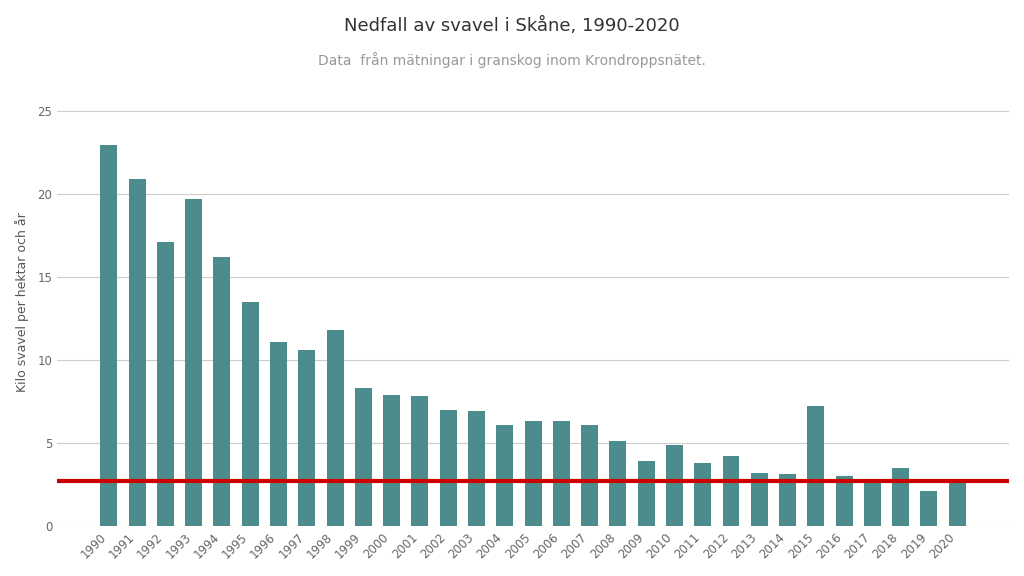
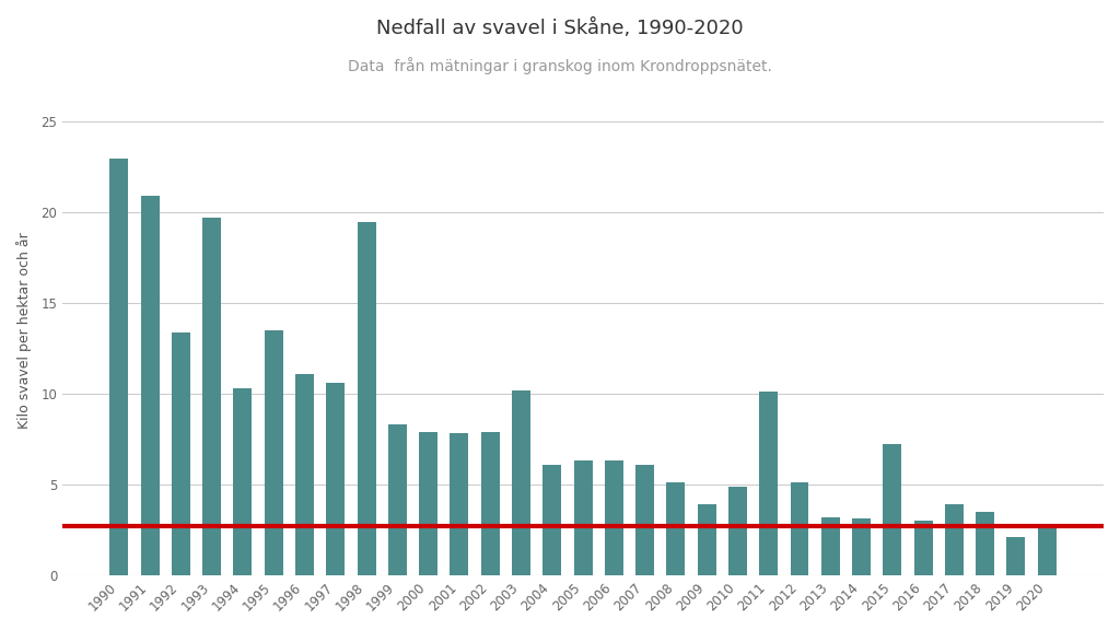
1992: 17.1 -> 13.4
1994: 16.2 -> 10.3
1998: 11.8 -> 19.5
2002: 7.0 -> 7.9
2003: 6.9 -> 10.2
2011: 3.8 -> 10.1
2012: 4.2 -> 5.1
2017: 2.7 -> 3.9
